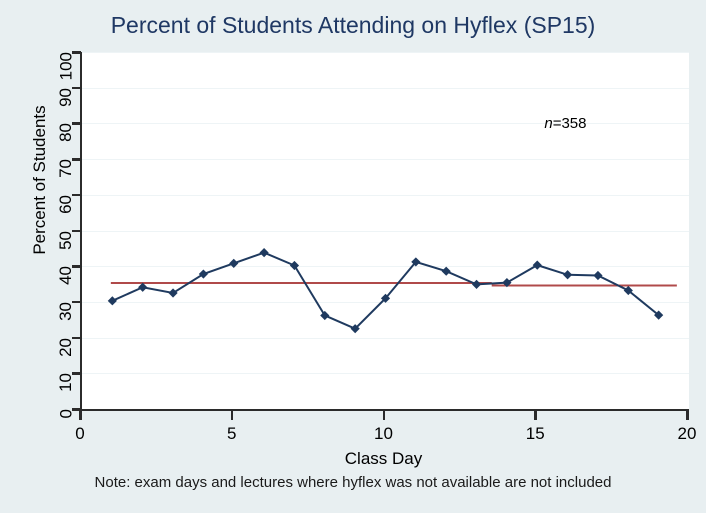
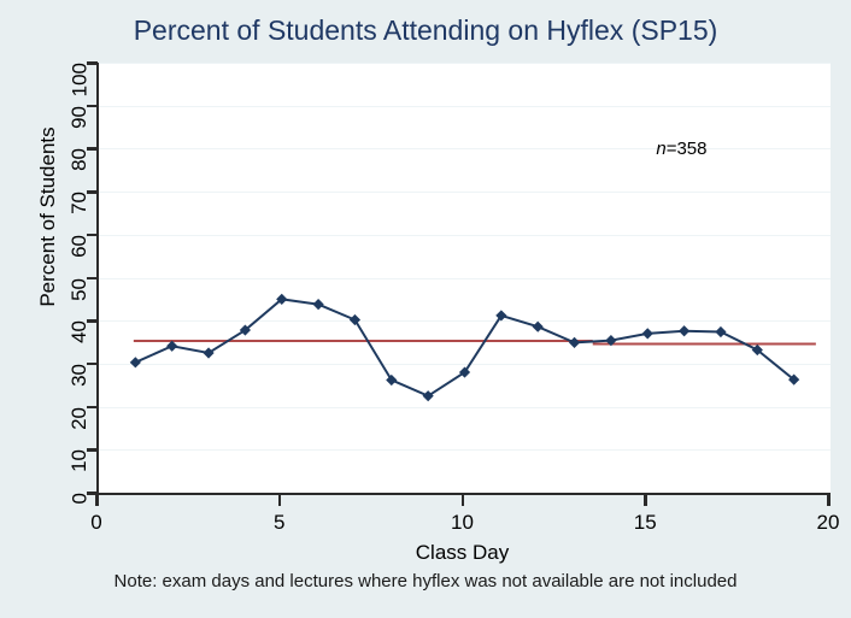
5: 41 -> 45
10: 31 -> 28
15: 40 -> 37
